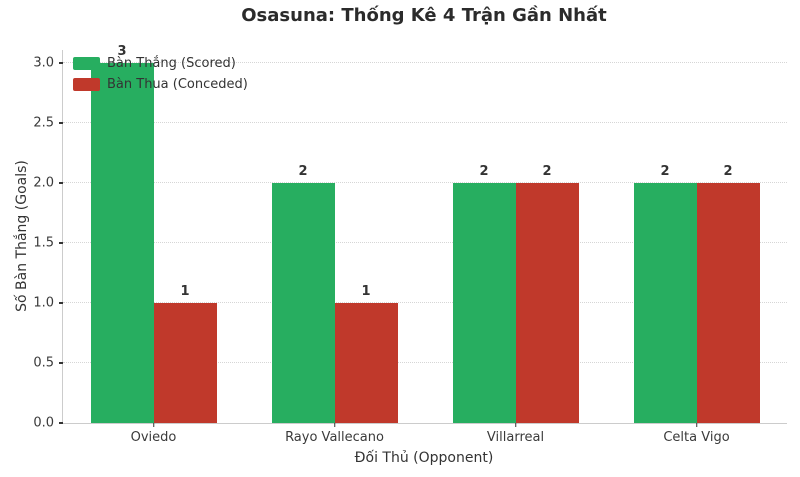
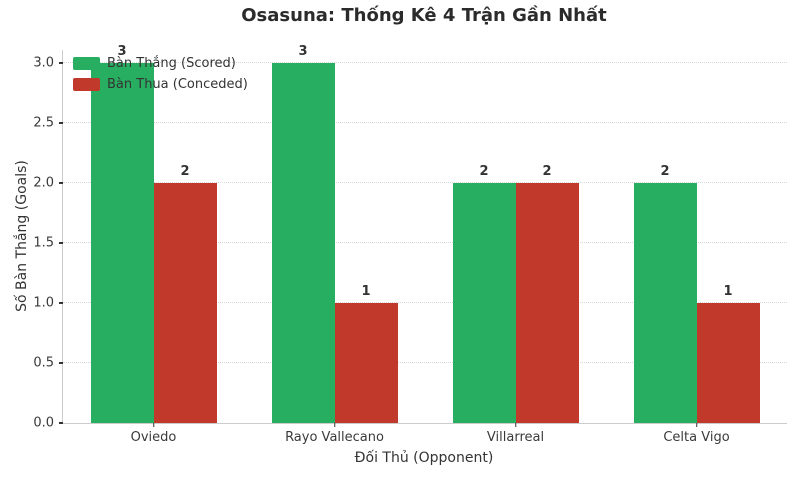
Bàn Thua (Conceded)/Oviedo: 1 -> 2
Bàn Thắng (Scored)/Rayo Vallecano: 2 -> 3
Bàn Thua (Conceded)/Celta Vigo: 2 -> 1
